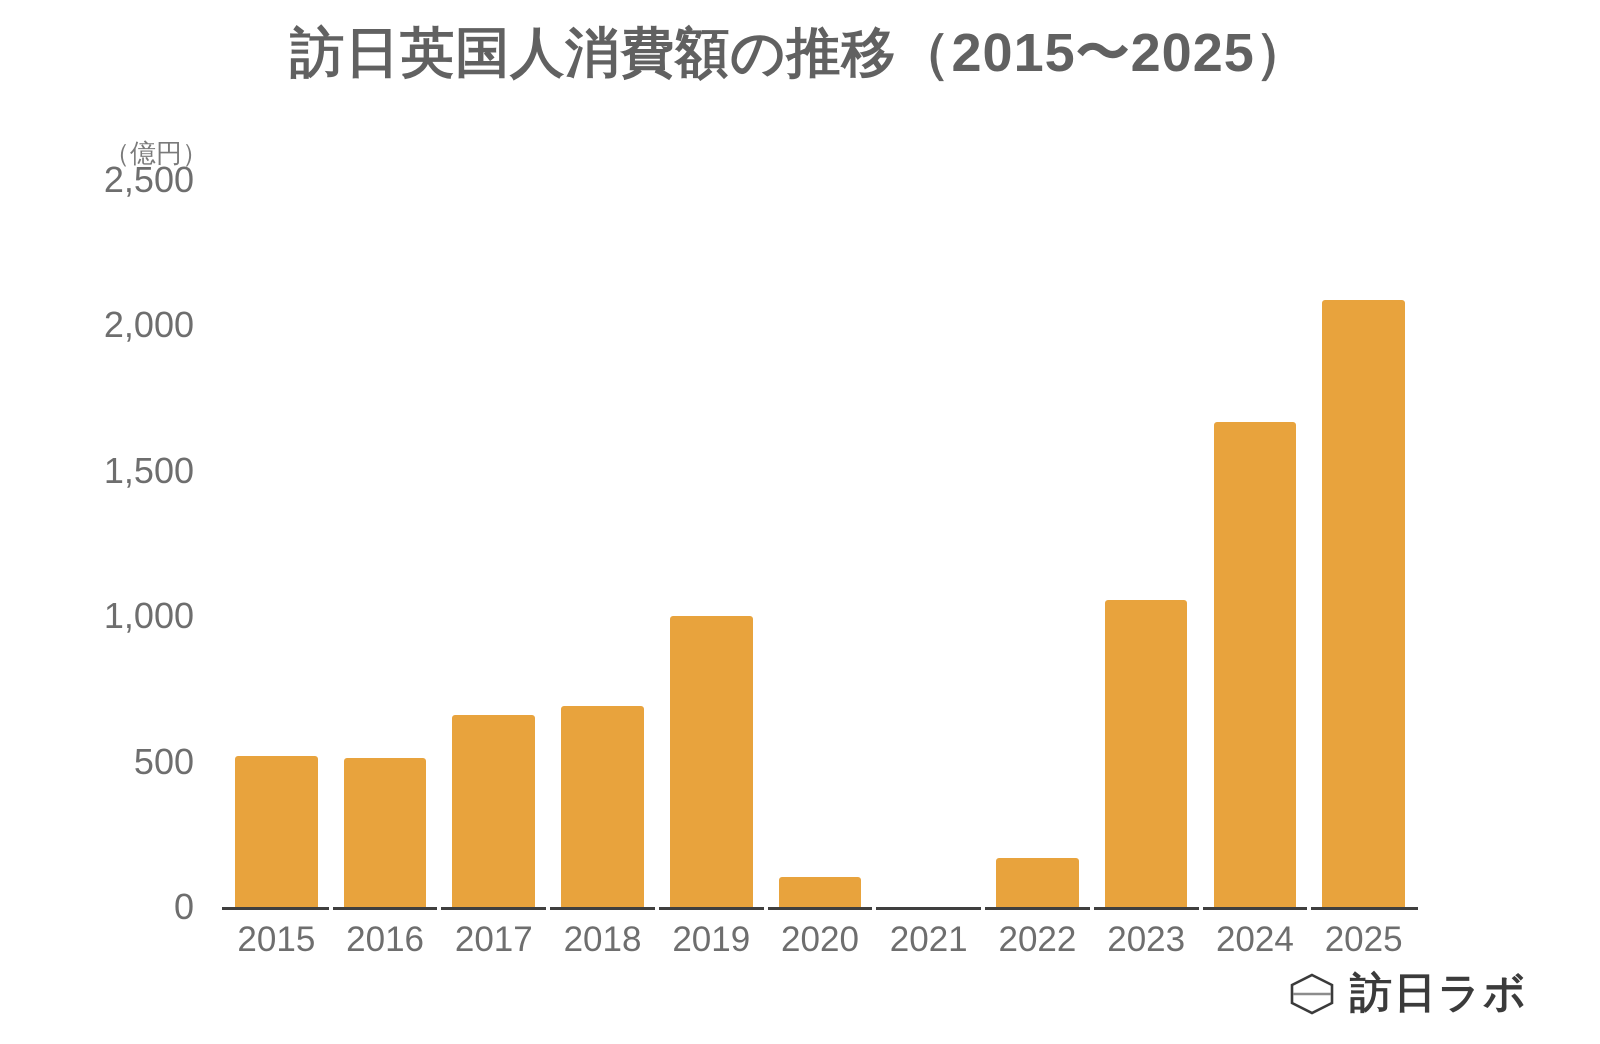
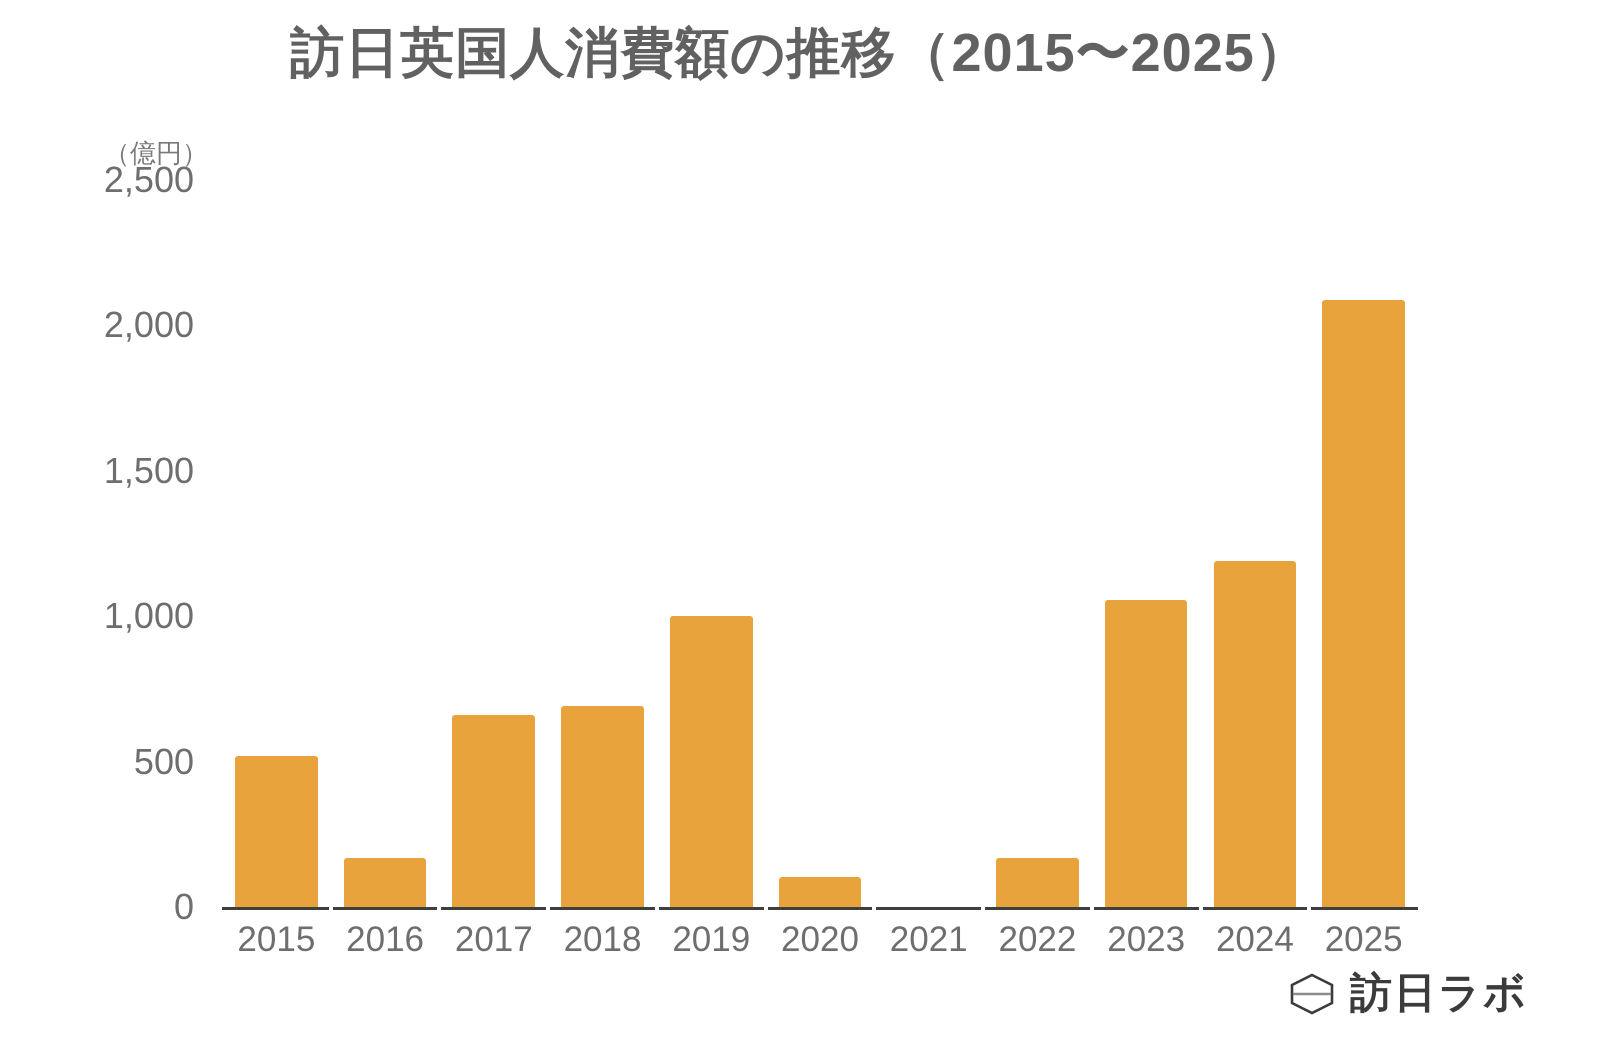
2016: 510 -> 170
2024: 1670 -> 1190
